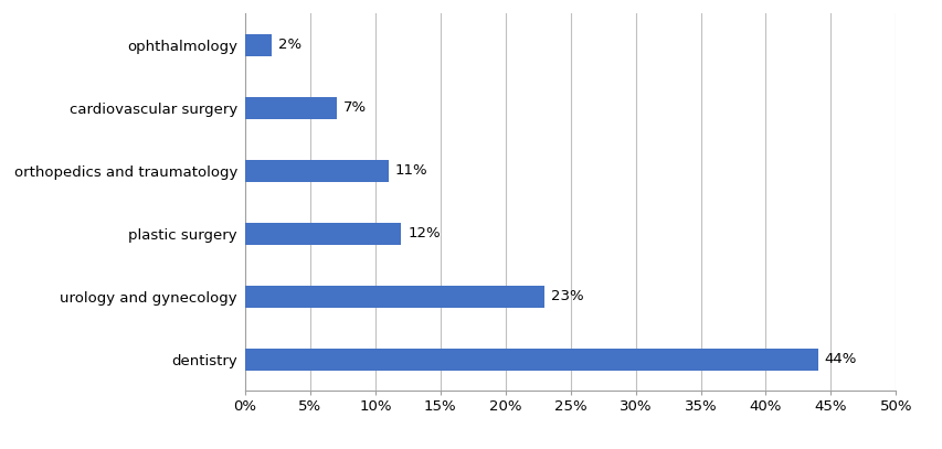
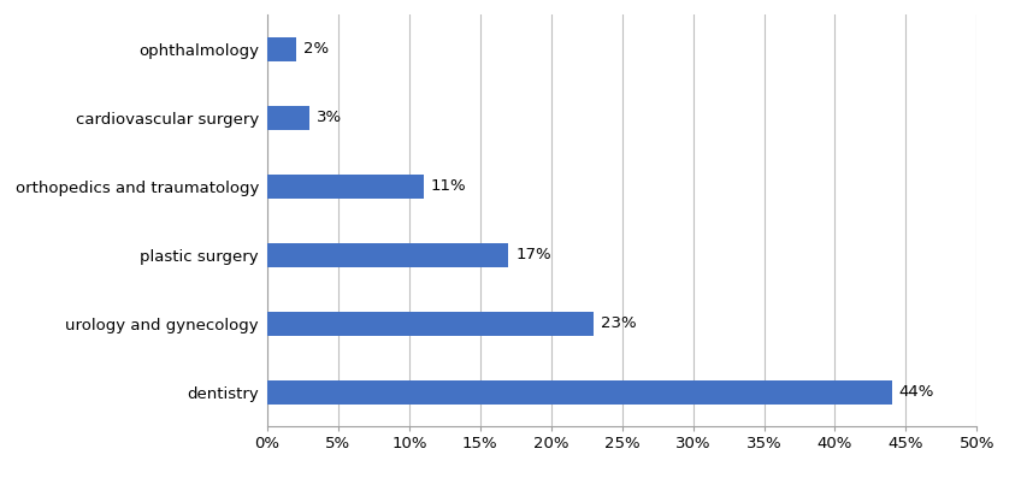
cardiovascular surgery: 7% -> 3%
plastic surgery: 12% -> 17%
